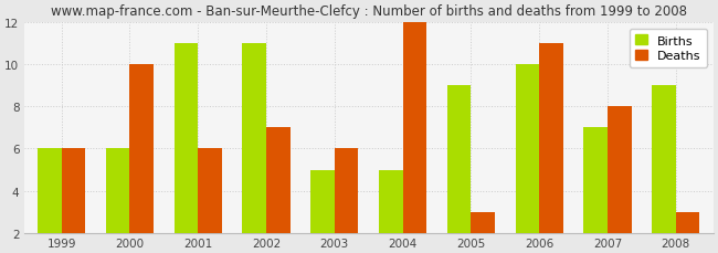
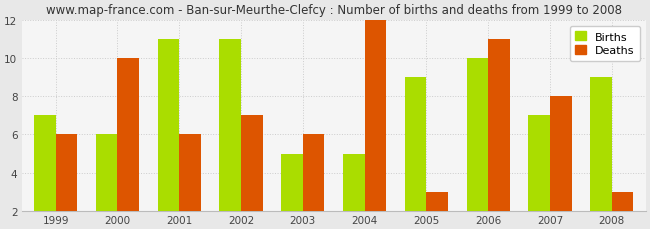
Births/1999: 6 -> 7
